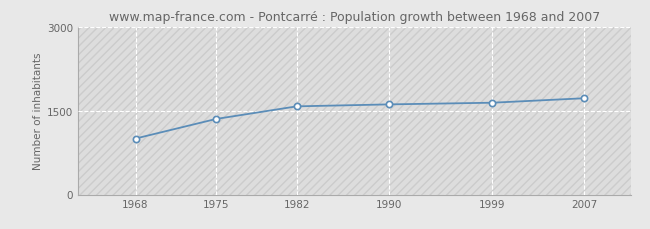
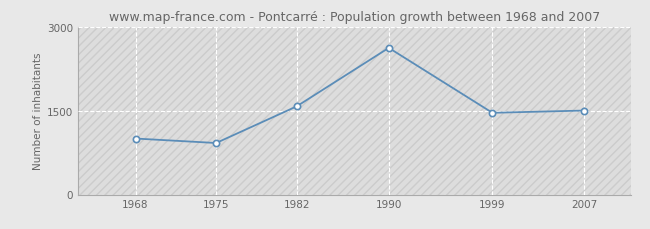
1975: 1350 -> 920
1990: 1610 -> 2620
1999: 1640 -> 1460
2007: 1720 -> 1500
